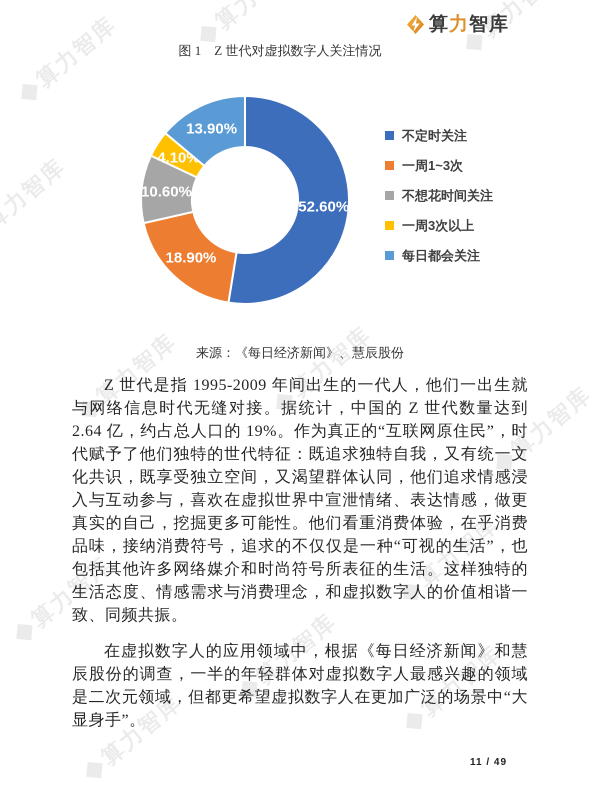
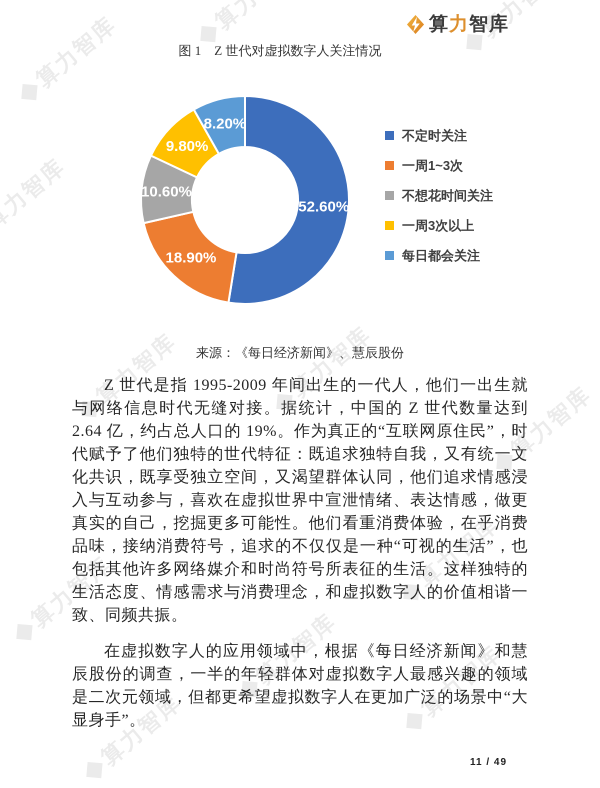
一周3次以上: 4.10% -> 9.80%
每日都会关注: 13.90% -> 8.20%
